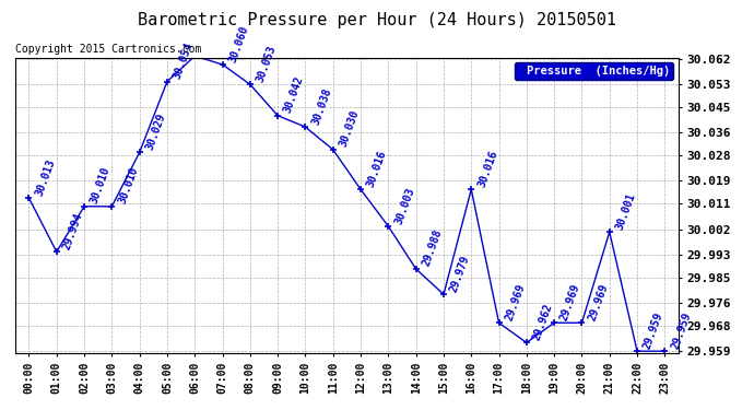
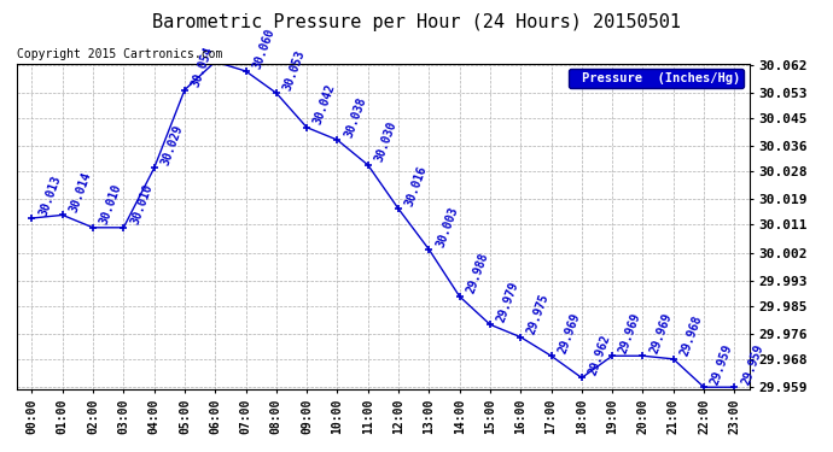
01:00: 29.994 -> 30.014
16:00: 30.016 -> 29.975
21:00: 30.001 -> 29.968
